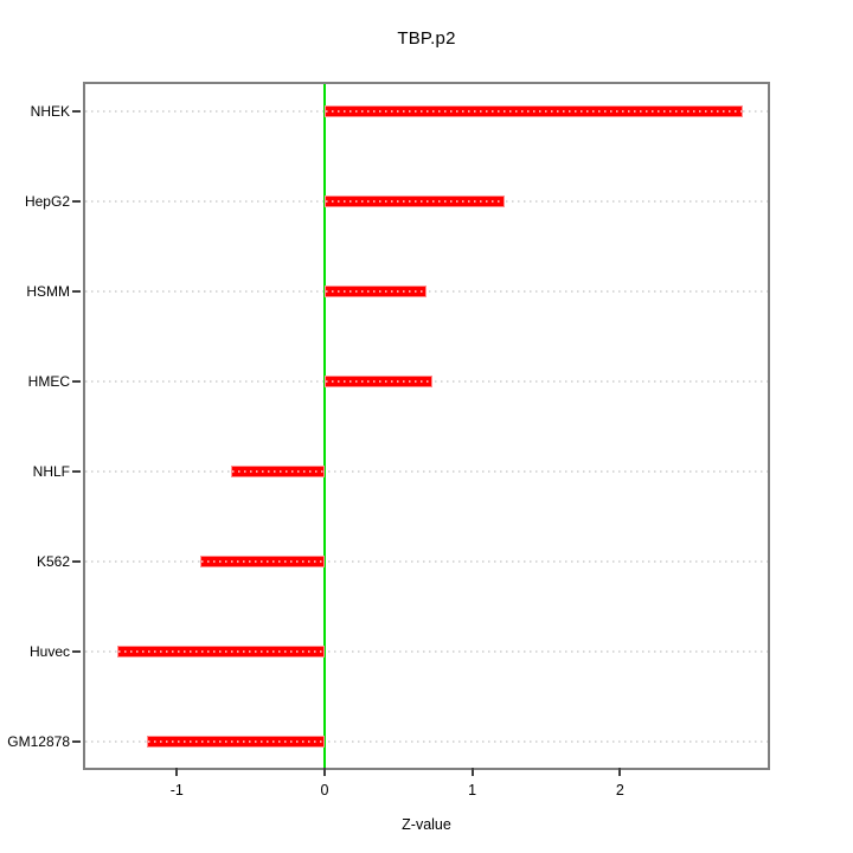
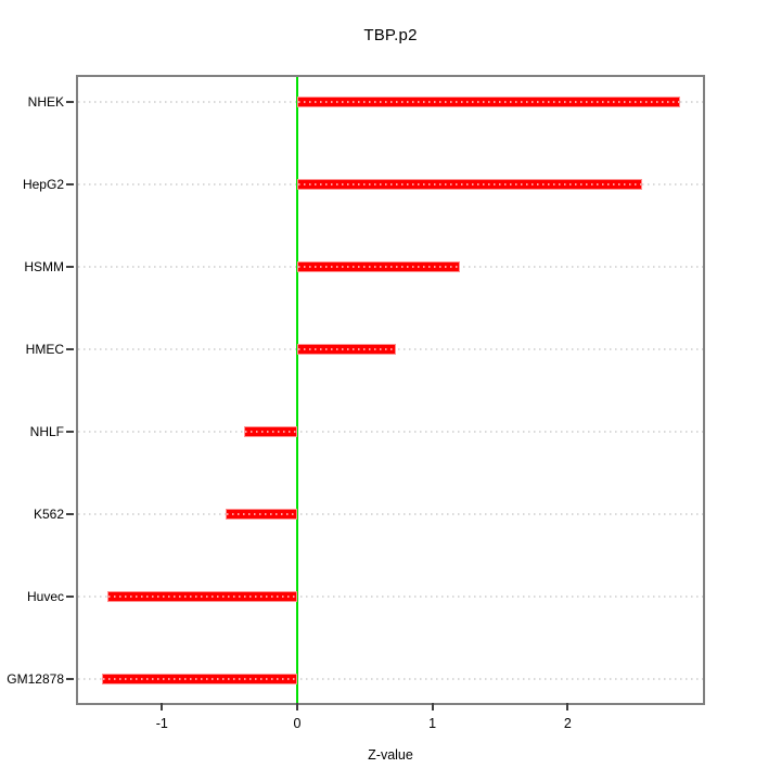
HepG2: 1.22 -> 2.55
HSMM: 0.69 -> 1.20
NHLF: -0.63 -> -0.39
K562: -0.84 -> -0.53
GM12878: -1.20 -> -1.44
